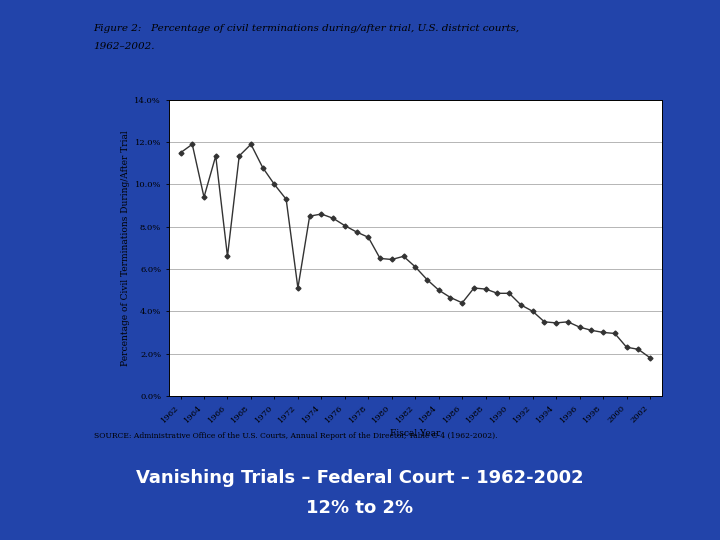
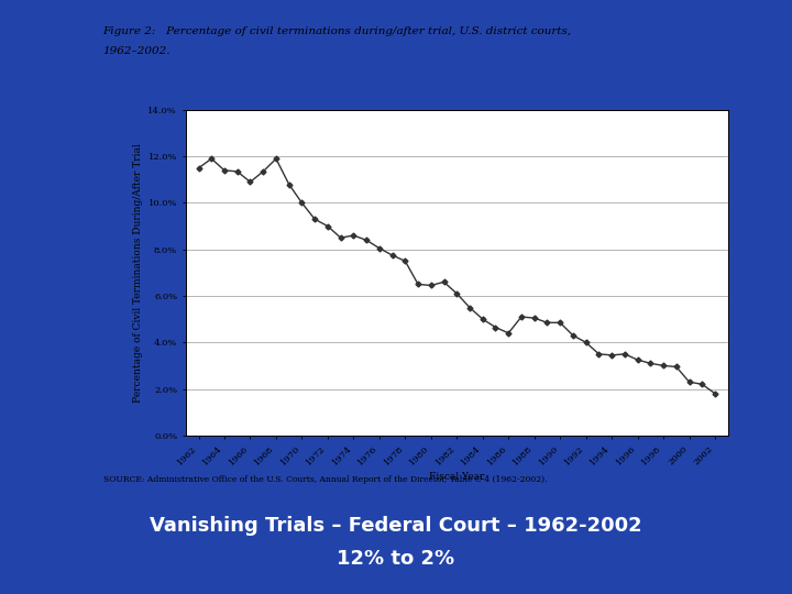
1964: 9.40% -> 11.40%
1966: 6.60% -> 10.90%
1972: 5.10% -> 9.00%
